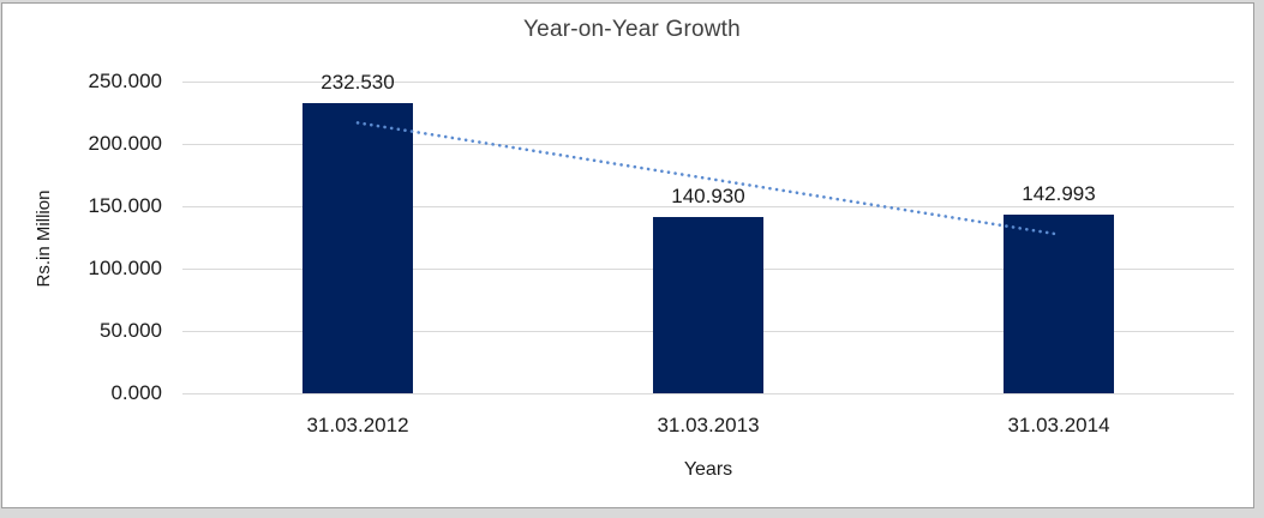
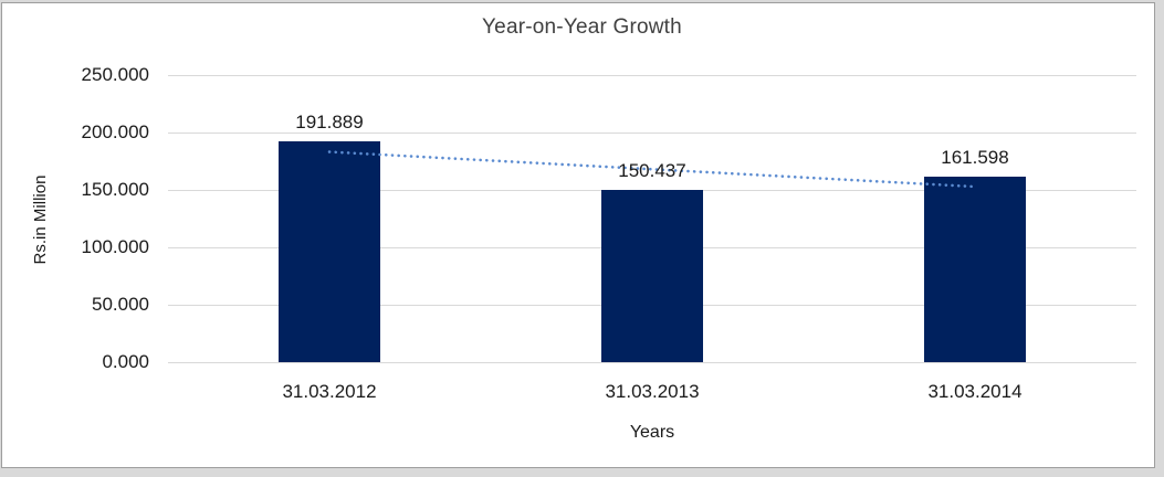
31.03.2012: 232.530 -> 191.889
31.03.2013: 140.930 -> 150.437
31.03.2014: 142.993 -> 161.598
